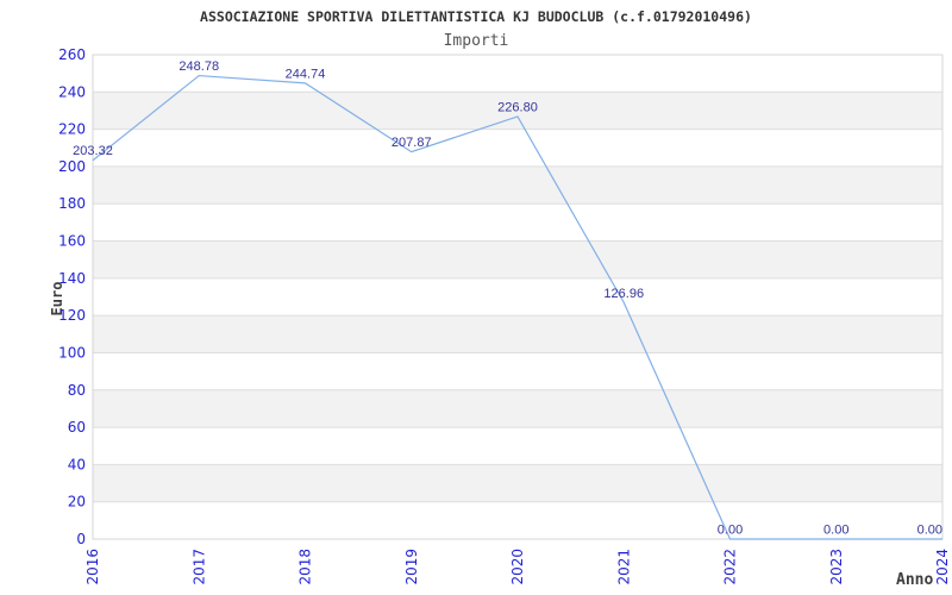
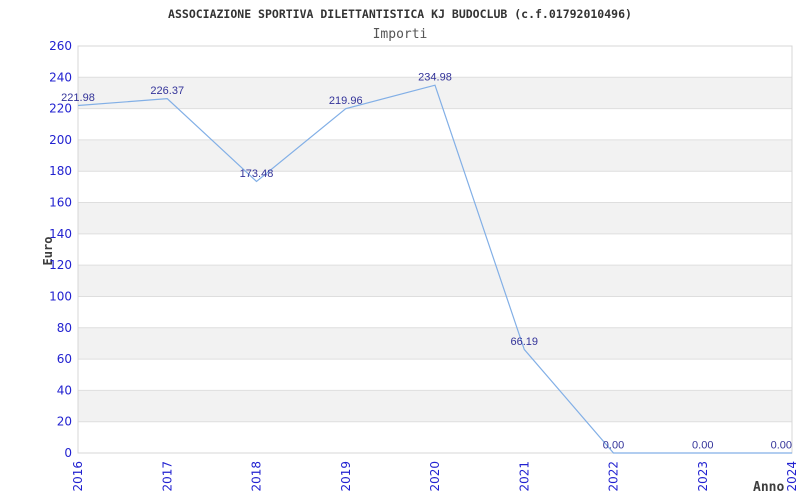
2016: 203.32 -> 221.98
2017: 248.78 -> 226.37
2018: 244.74 -> 173.48
2019: 207.87 -> 219.96
2020: 226.80 -> 234.98
2021: 126.96 -> 66.19
